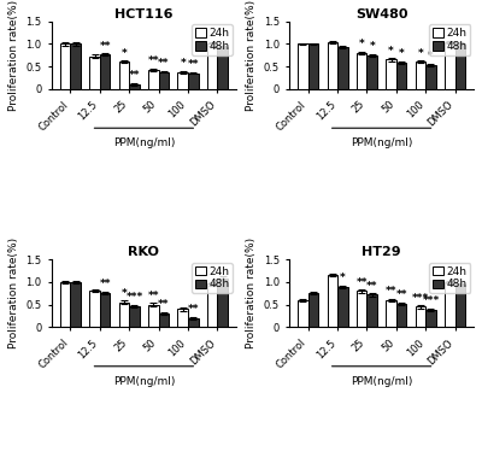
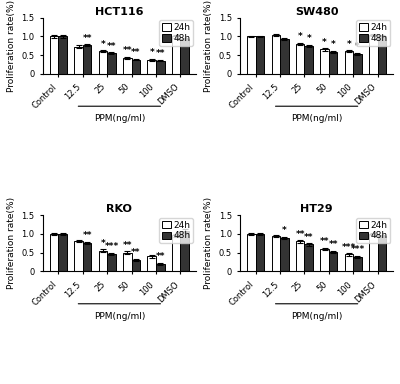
HCT116/48h/25: 0.10 -> 0.55
HT29/24h/Control: 0.60 -> 1.00
HT29/48h/Control: 0.75 -> 1.00
HT29/24h/12.5: 1.15 -> 0.95
